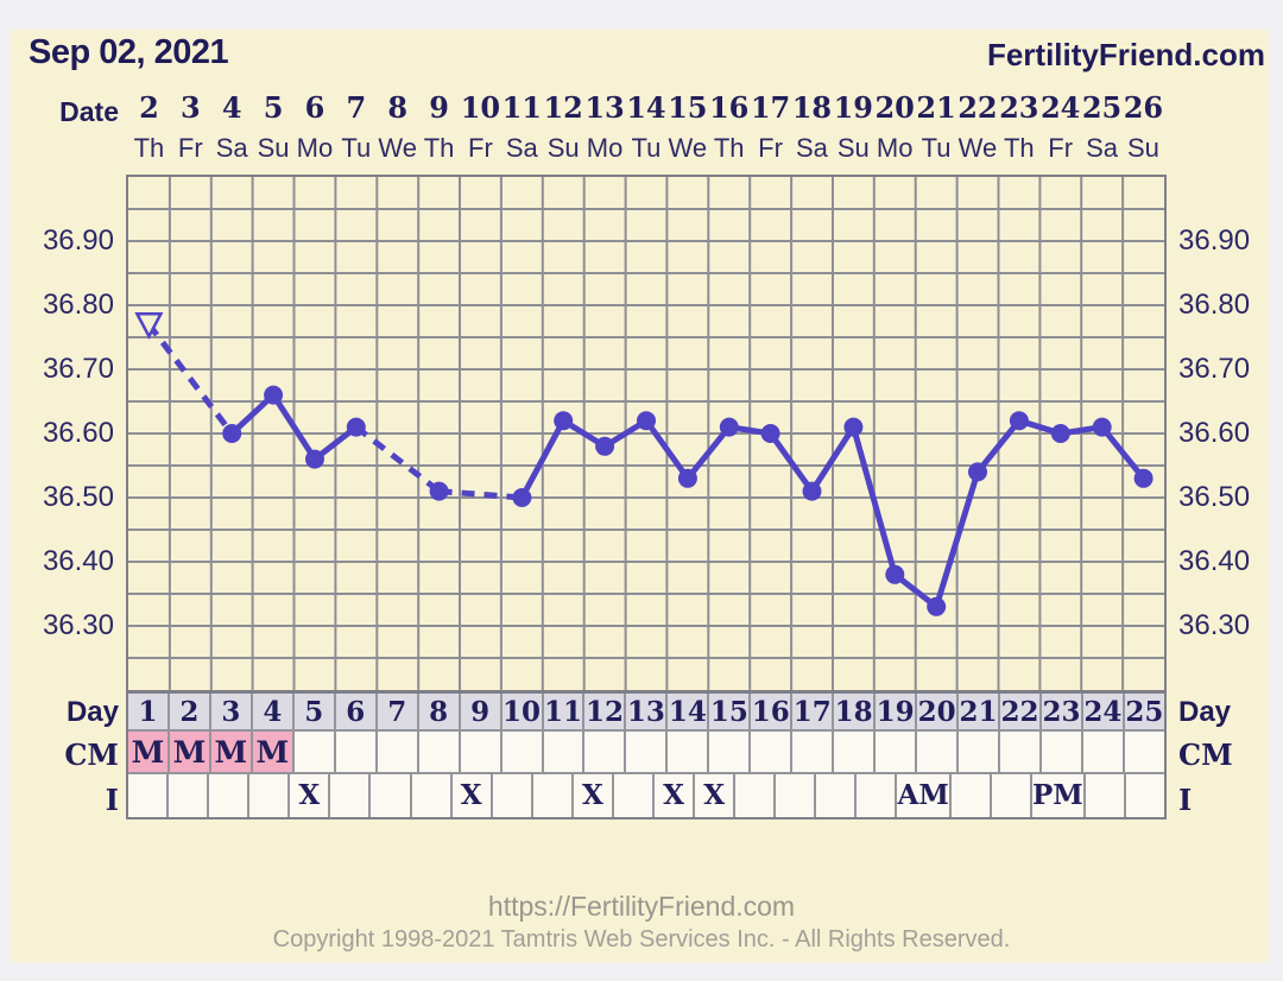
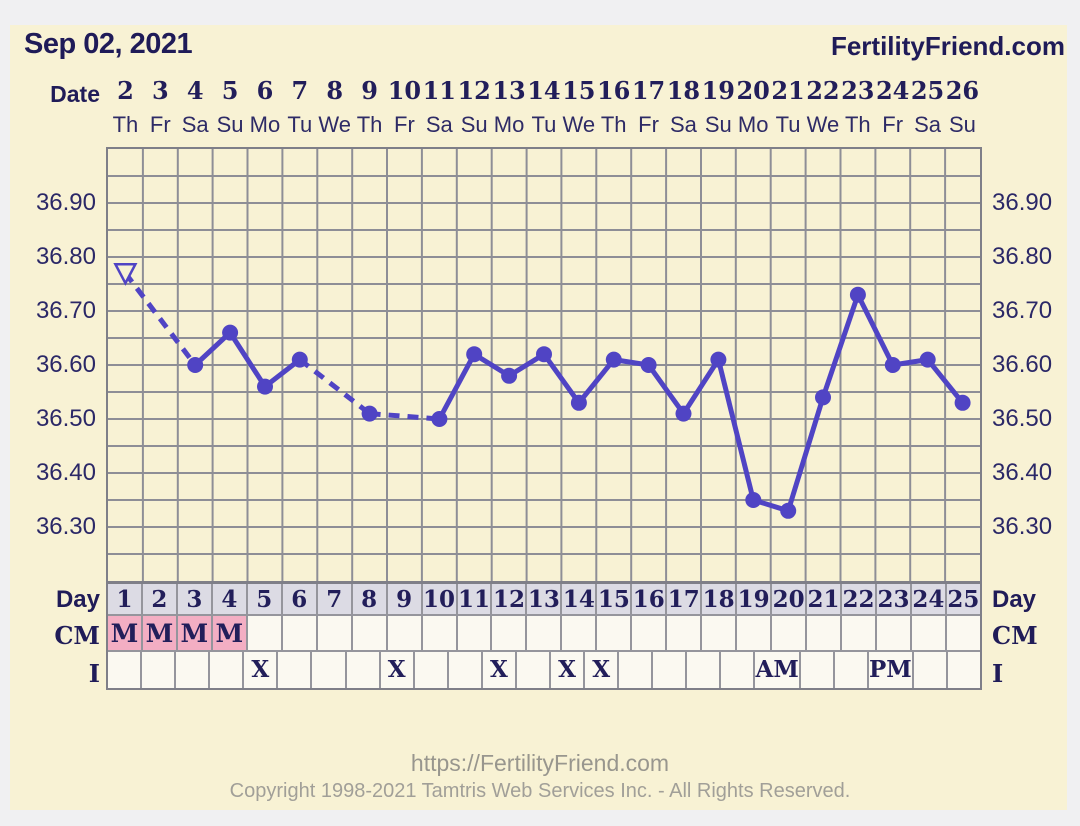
19: 36.38 -> 36.35
22: 36.62 -> 36.73
